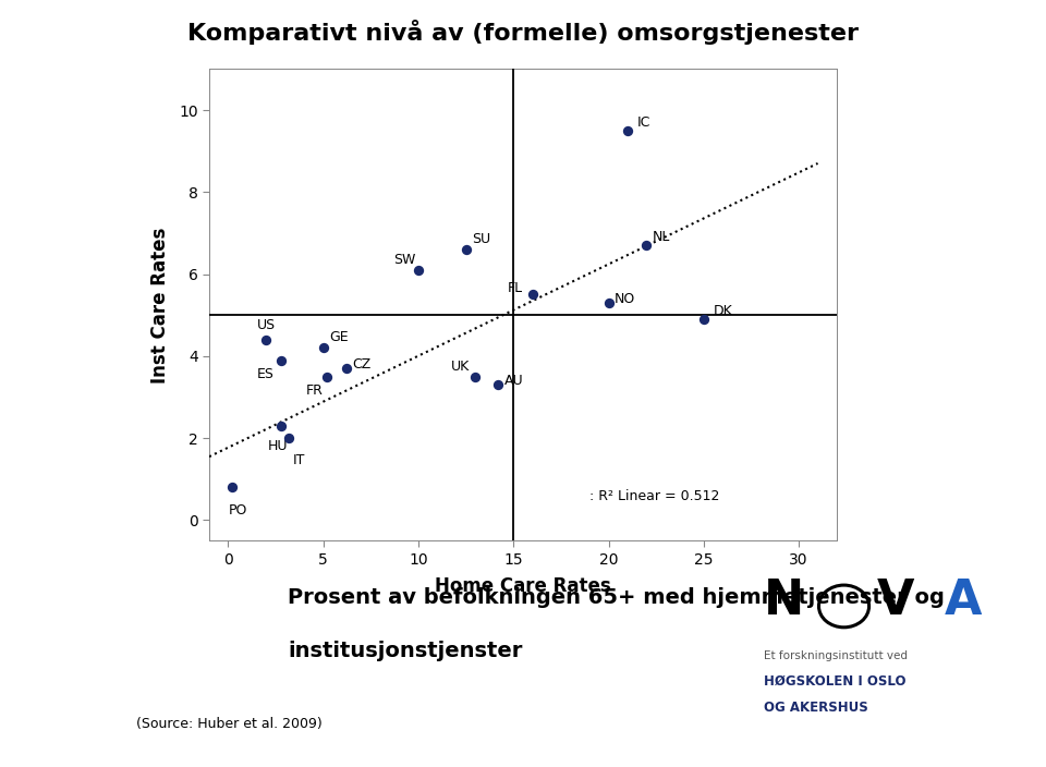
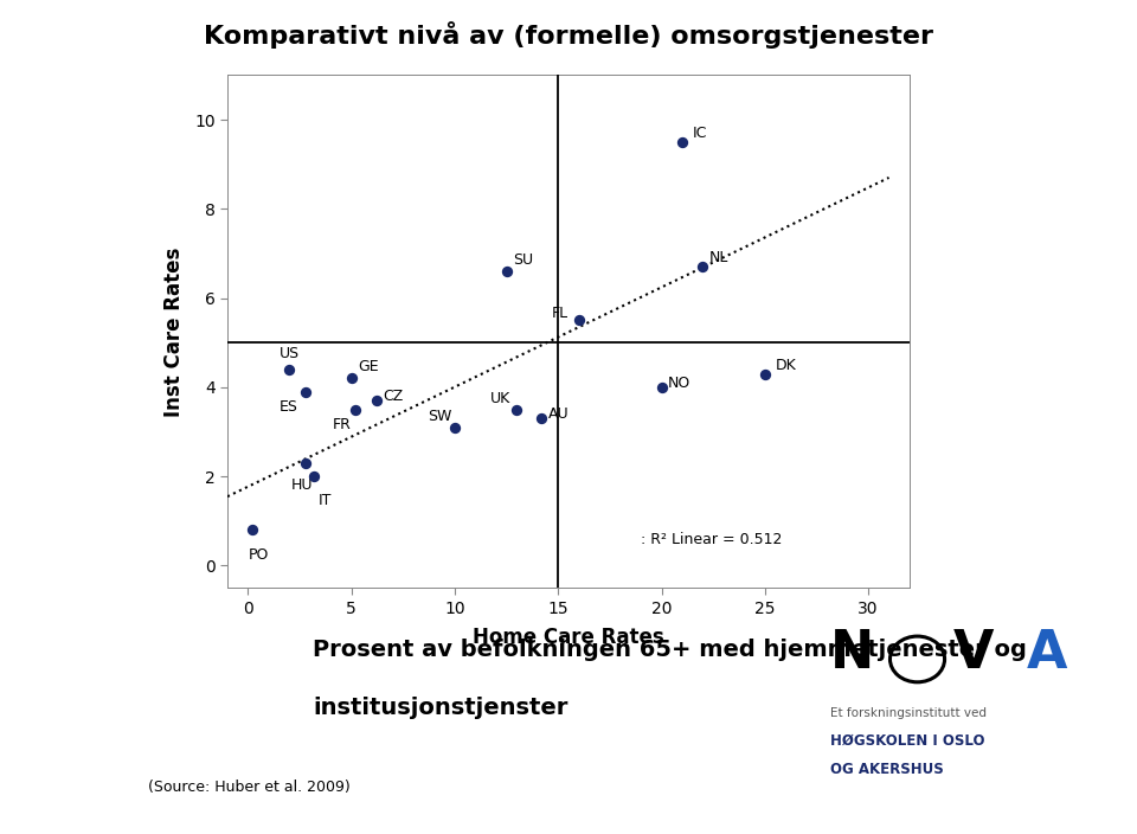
10: 6.1 -> 3.1
20: 5.3 -> 4.0
25: 4.9 -> 4.3
